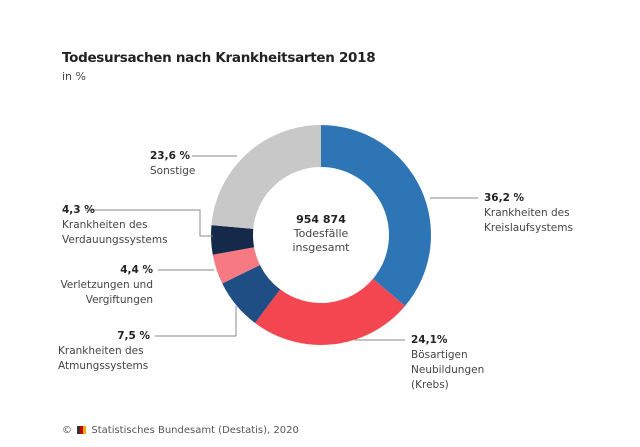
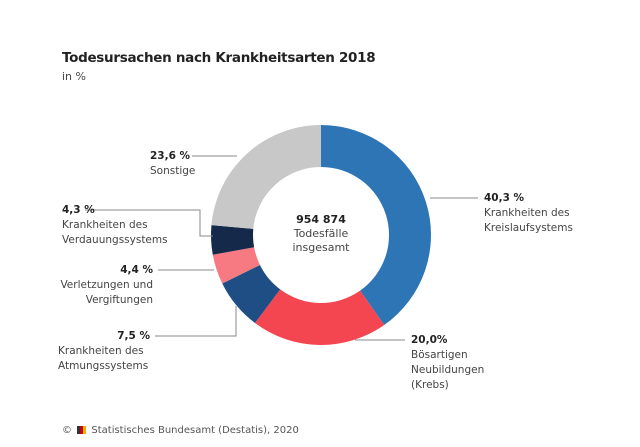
Krankheiten des Kreislaufsystems: 36,2 -> 40,3
Bösartigen Neubildungen (Krebs): 24,1% -> 20,0%
